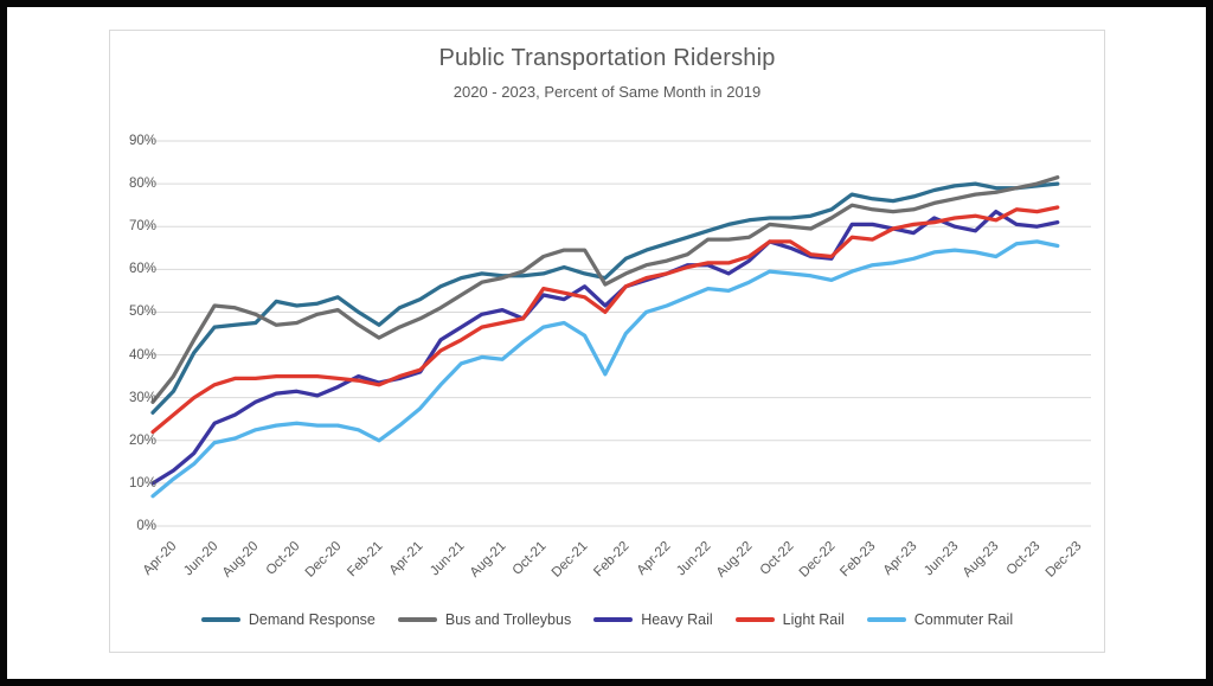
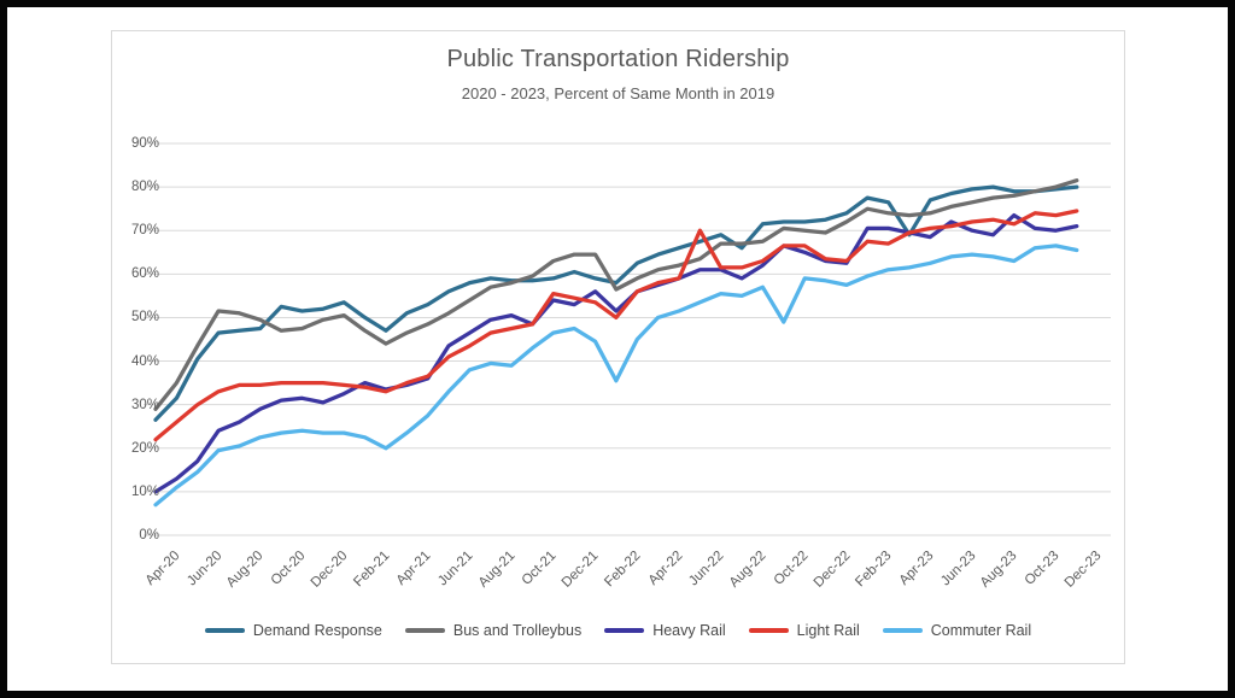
Light Rail/Jun-22: 60% -> 70%
Demand Response/Aug-22: 70% -> 66%
Commuter Rail/Oct-22: 60% -> 49%
Demand Response/Apr-23: 76% -> 69%
